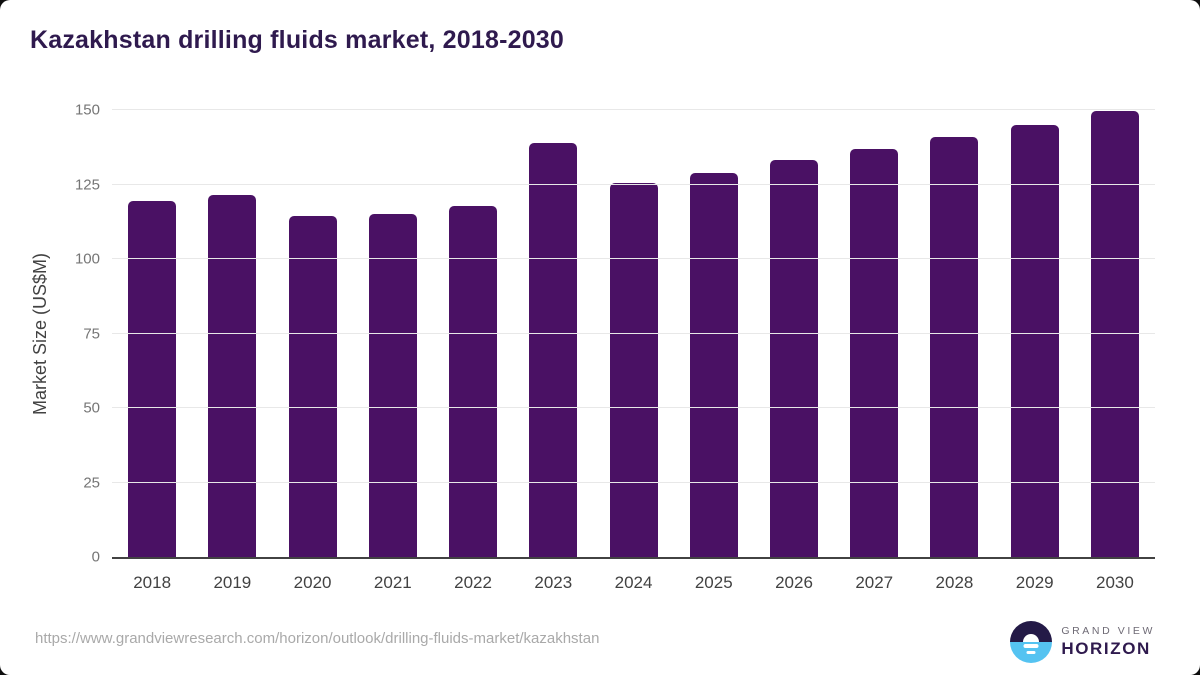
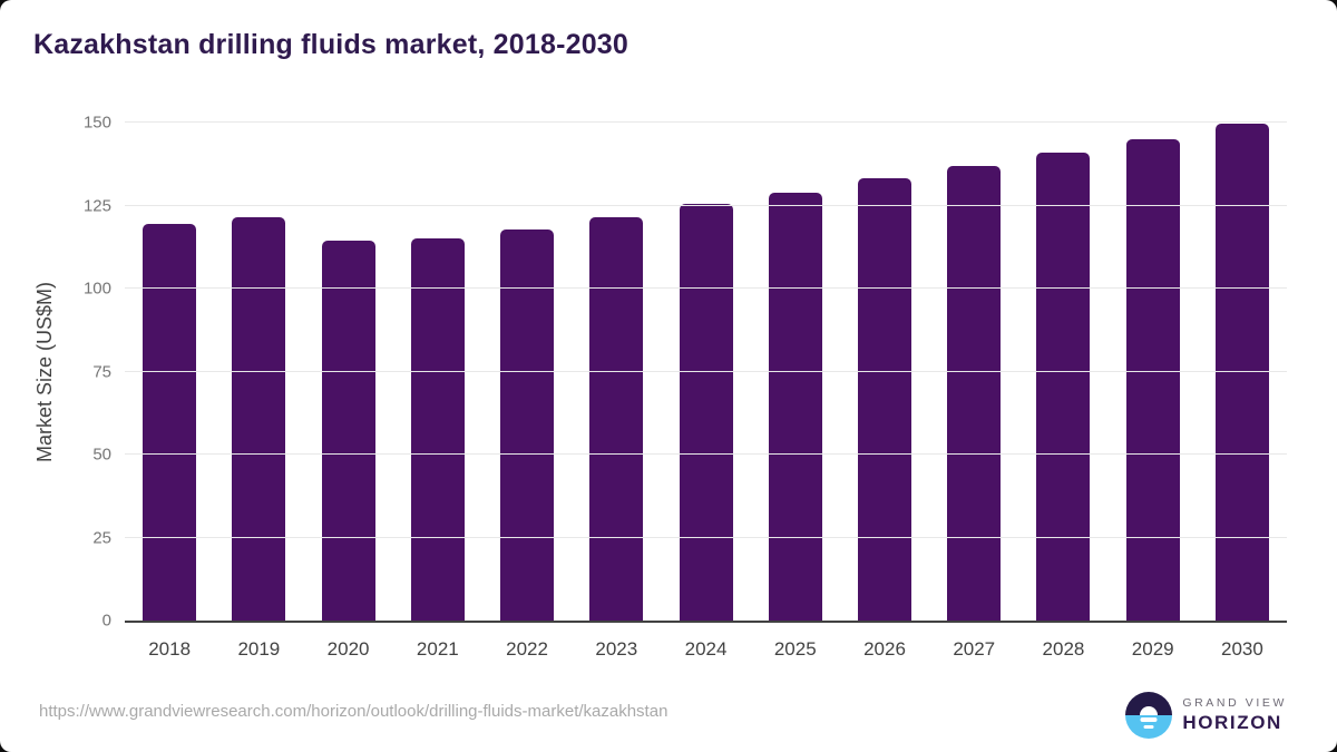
2023: 139 -> 121
